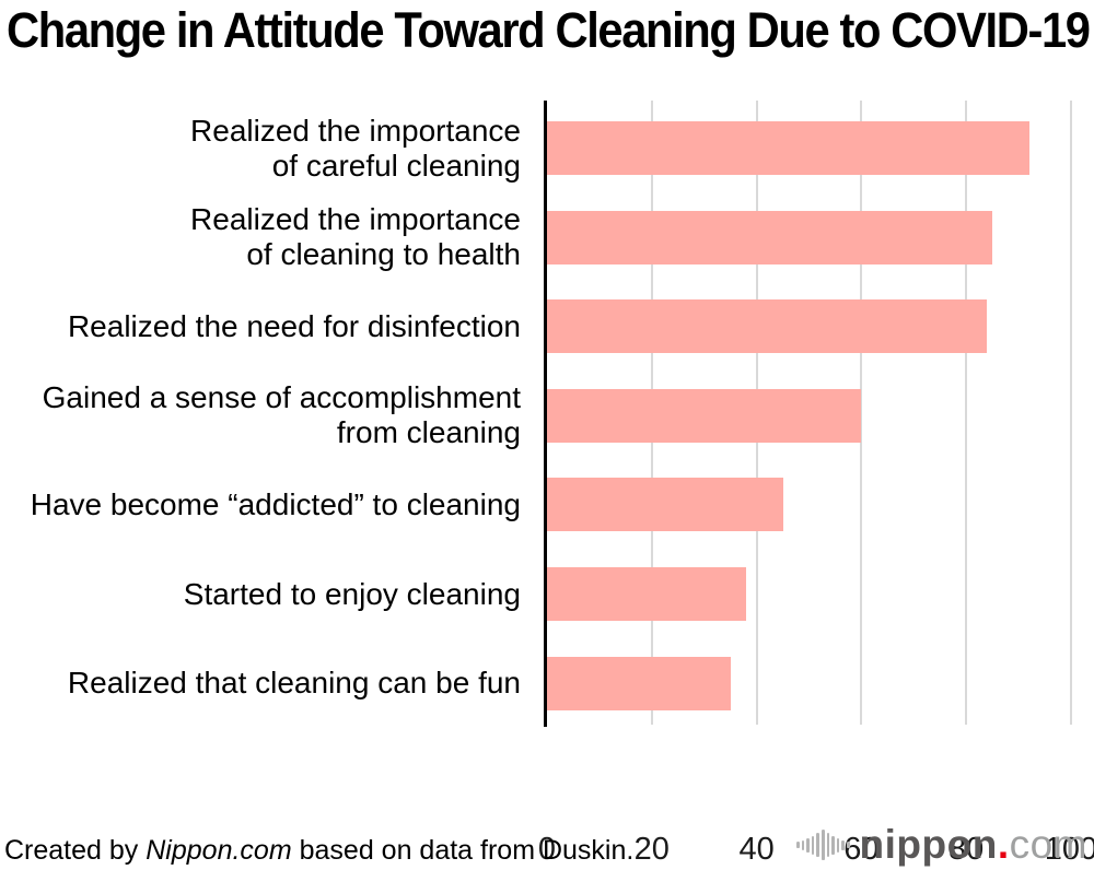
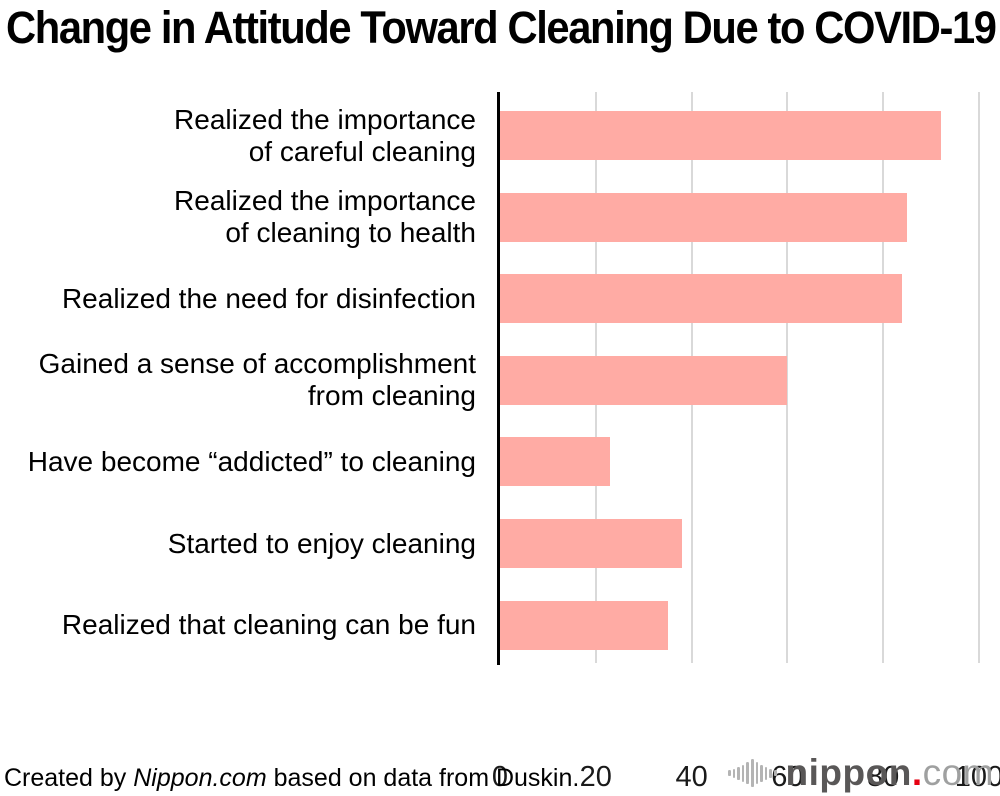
Have become “addicted” to cleaning: 45 -> 23
